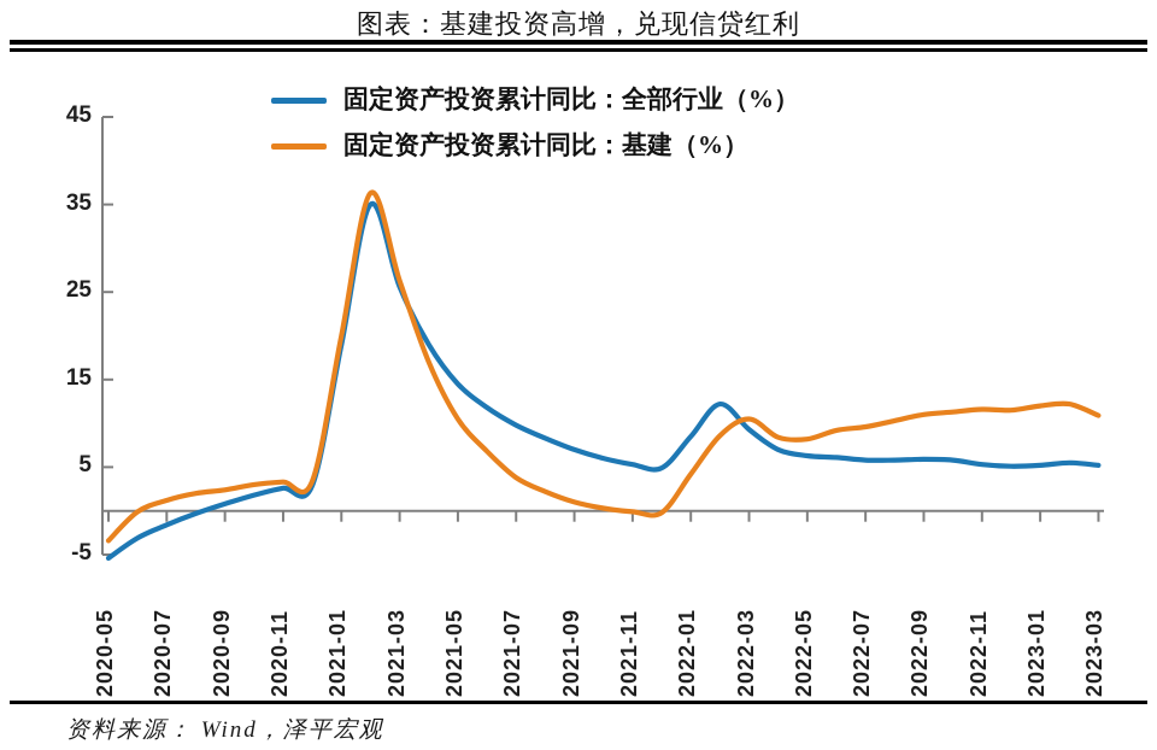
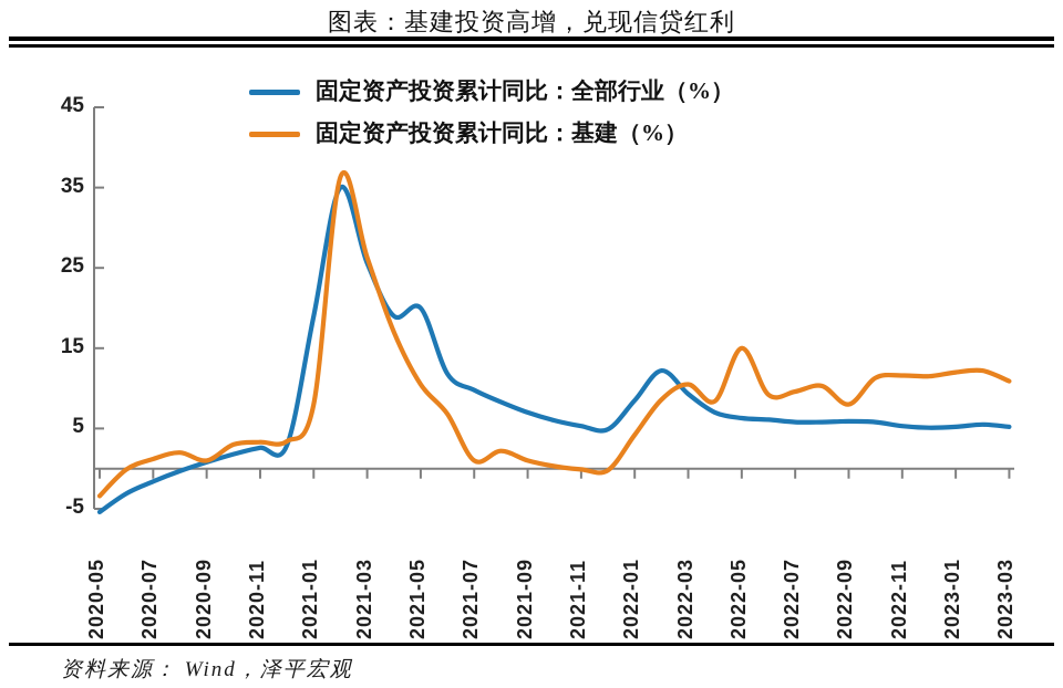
固定资产投资累计同比：基建（%）/2020-09: 2 -> 1
固定资产投资累计同比：基建（%）/2021-01: 20 -> 8
固定资产投资累计同比：全部行业（%）/2021-05: 14 -> 20
固定资产投资累计同比：基建（%）/2021-07: 4 -> 1
固定资产投资累计同比：基建（%）/2022-05: 8 -> 15
固定资产投资累计同比：基建（%）/2022-09: 11 -> 8
